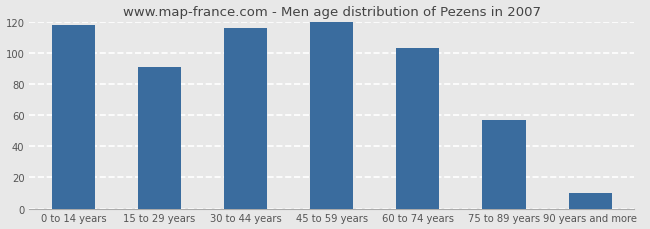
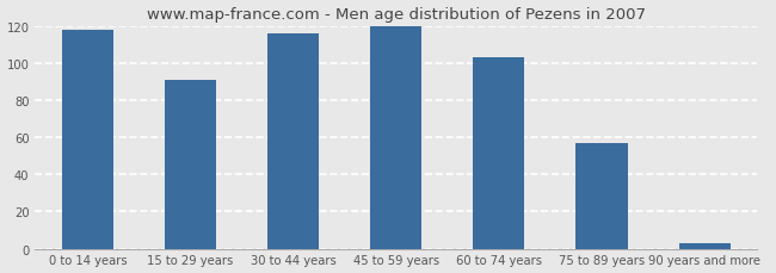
90 years and more: 10 -> 3
